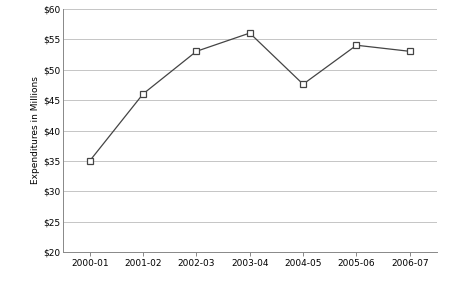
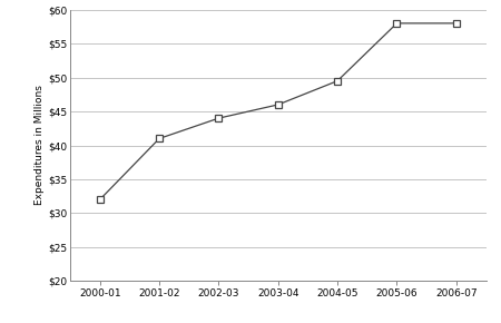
2000-01: $35.0 -> $32.0
2001-02: $46.0 -> $41.0
2002-03: $53.0 -> $44.0
2003-04: $56.0 -> $46.0
2004-05: $47.6 -> $49.5
2005-06: $54.0 -> $58.0
2006-07: $53.0 -> $58.0
